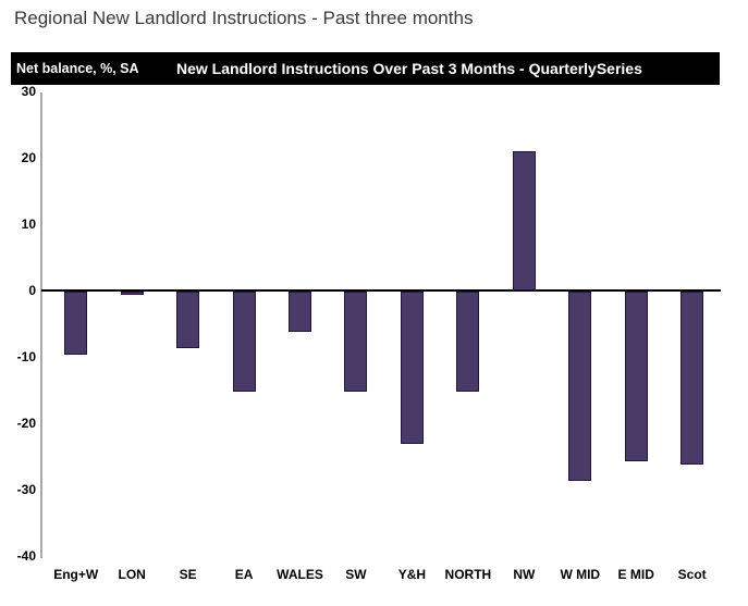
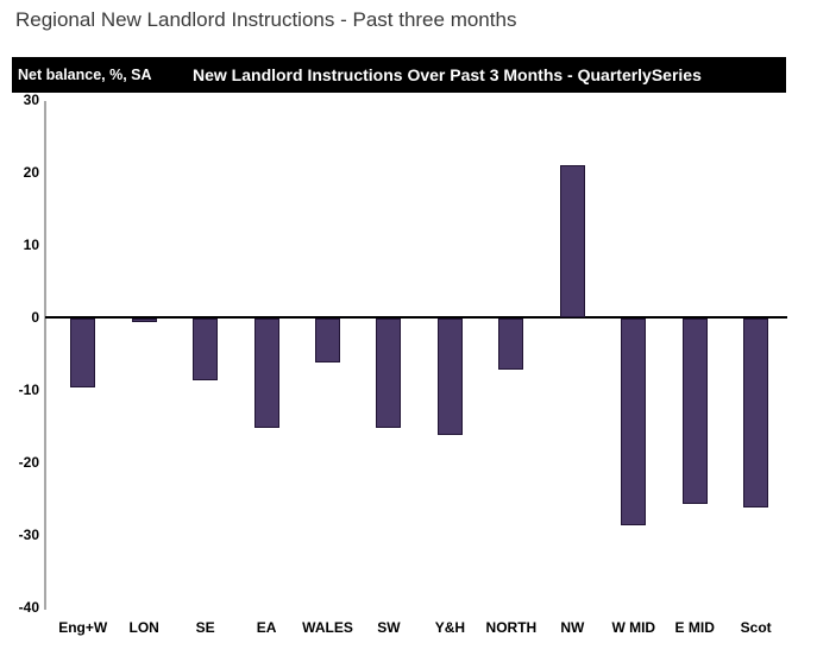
Y&H: -23 -> -16
NORTH: -15 -> -7
